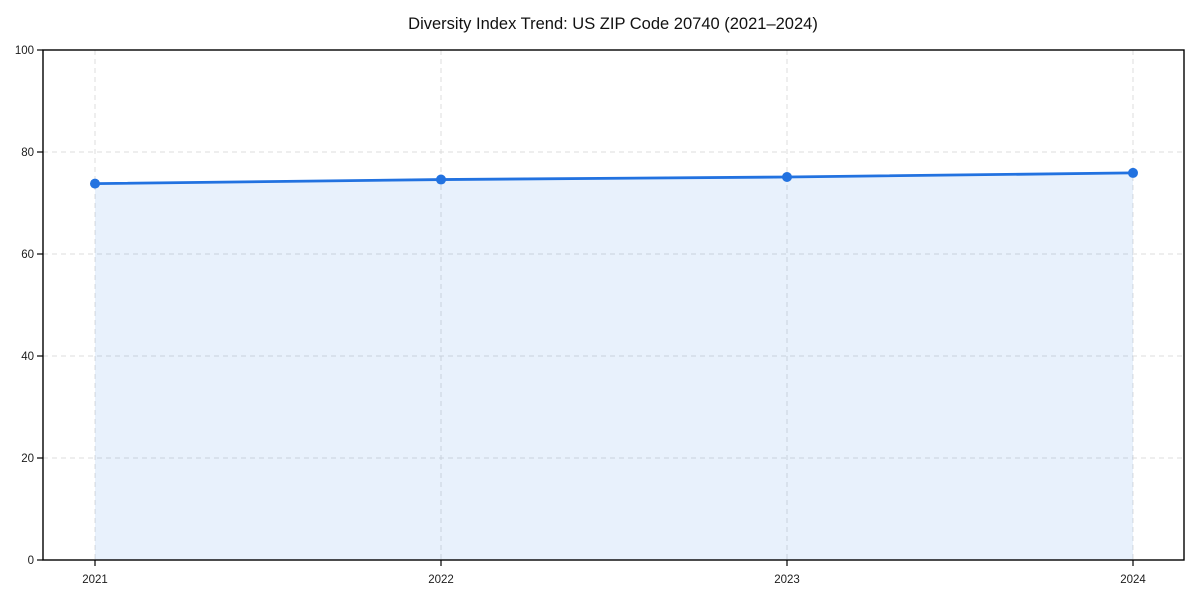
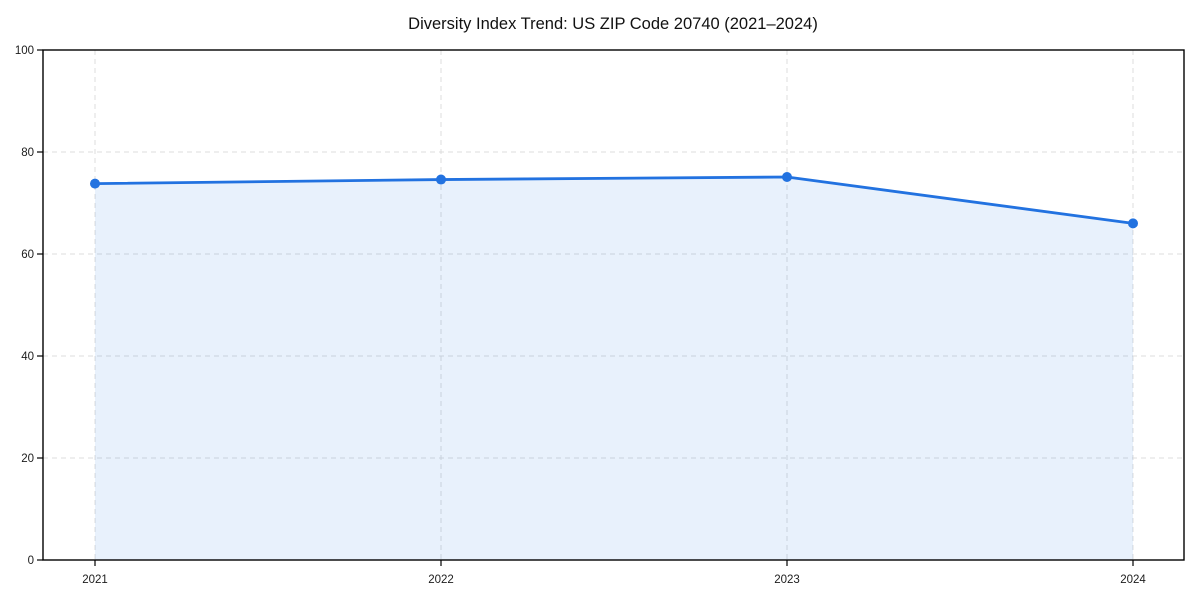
2024: 76 -> 66
